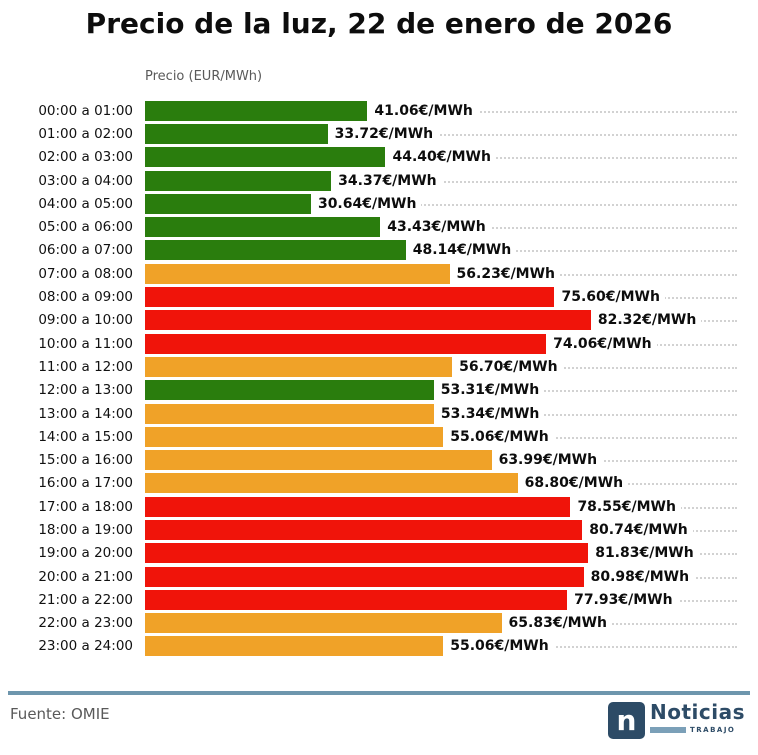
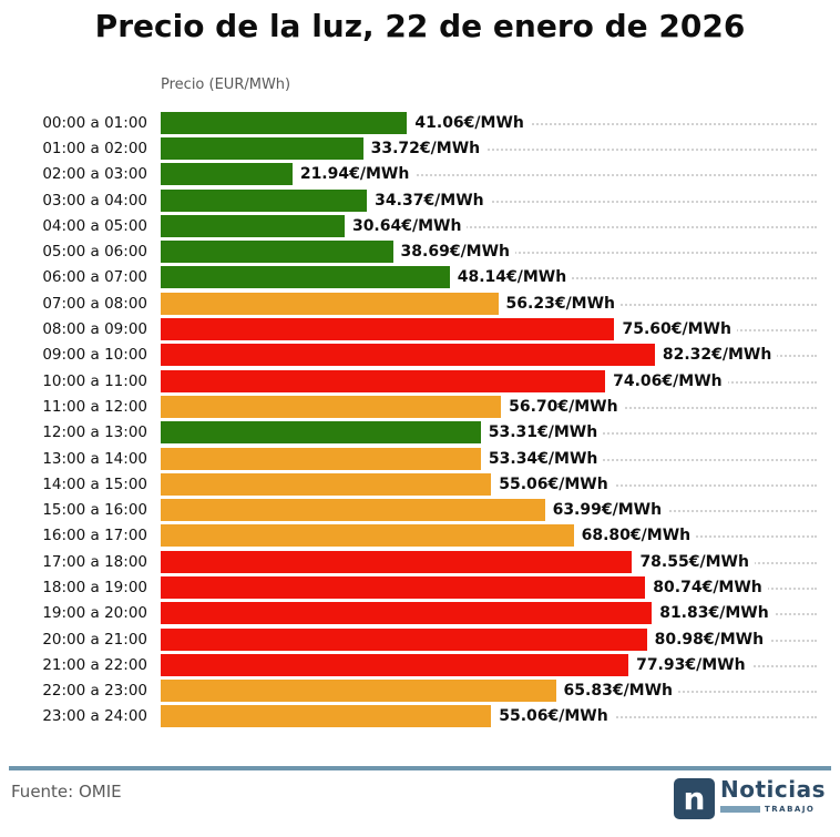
02:00 a 03:00: 44.40 -> 21.94
05:00 a 06:00: 43.43 -> 38.69
